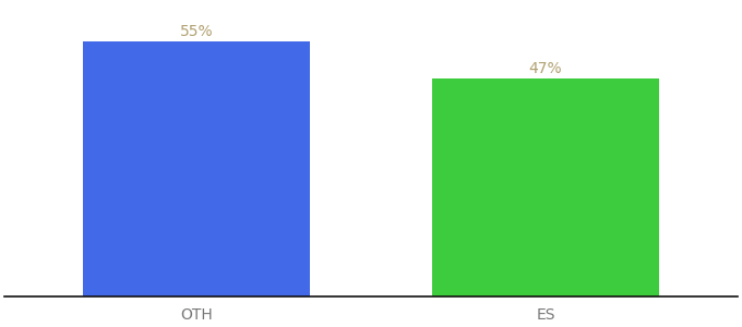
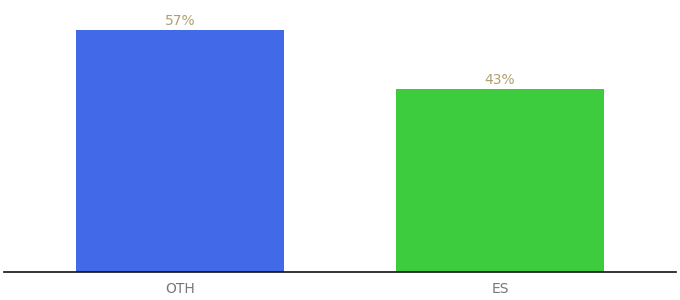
OTH: 55% -> 57%
ES: 47% -> 43%
